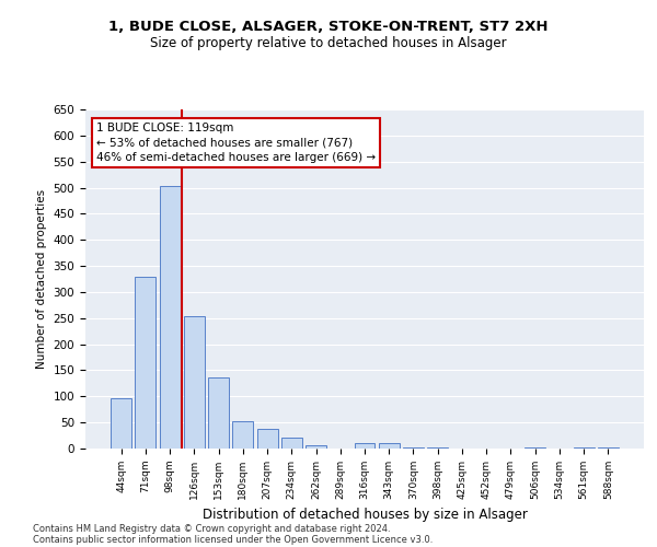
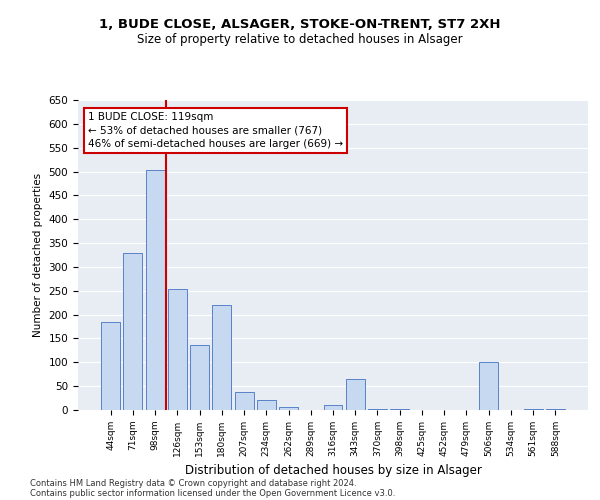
44sqm: 97 -> 185
180sqm: 52 -> 220
343sqm: 10 -> 65
506sqm: 2 -> 100
